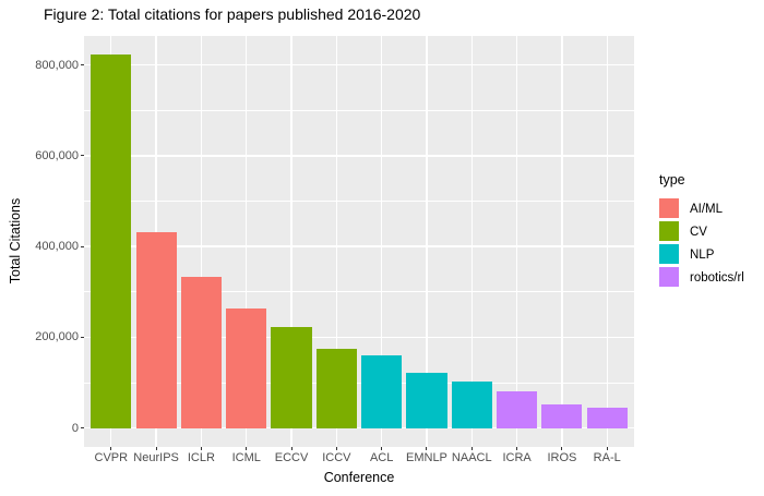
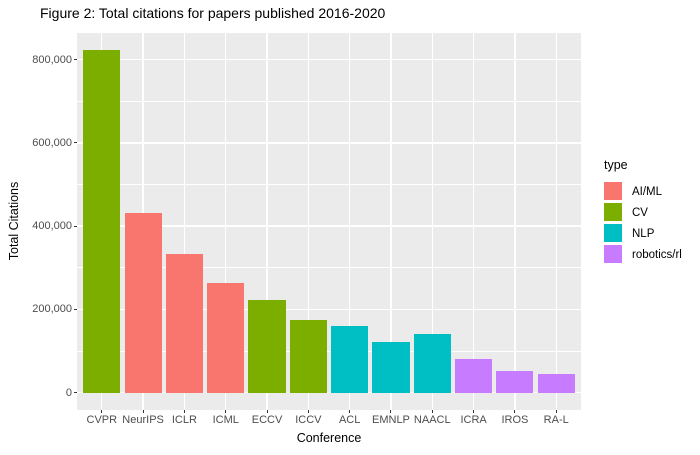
NAACL: 100000 -> 140000
